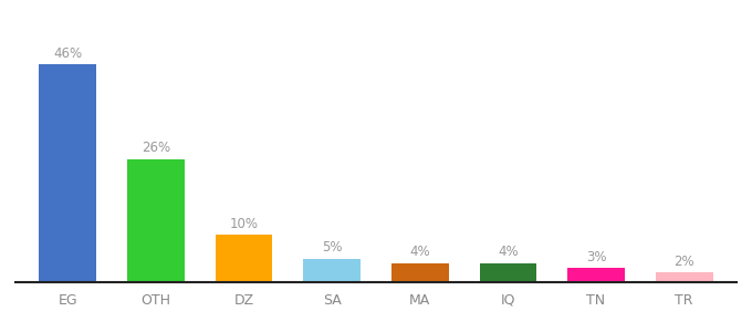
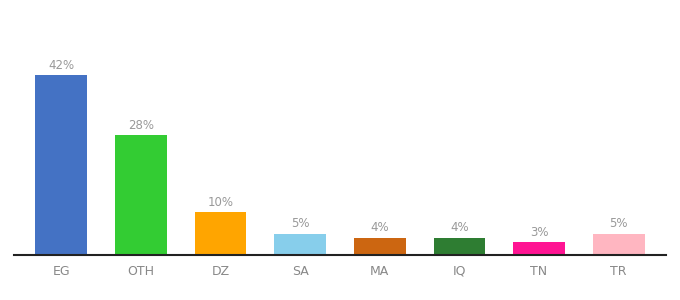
EG: 46% -> 42%
OTH: 26% -> 28%
TR: 2% -> 5%
